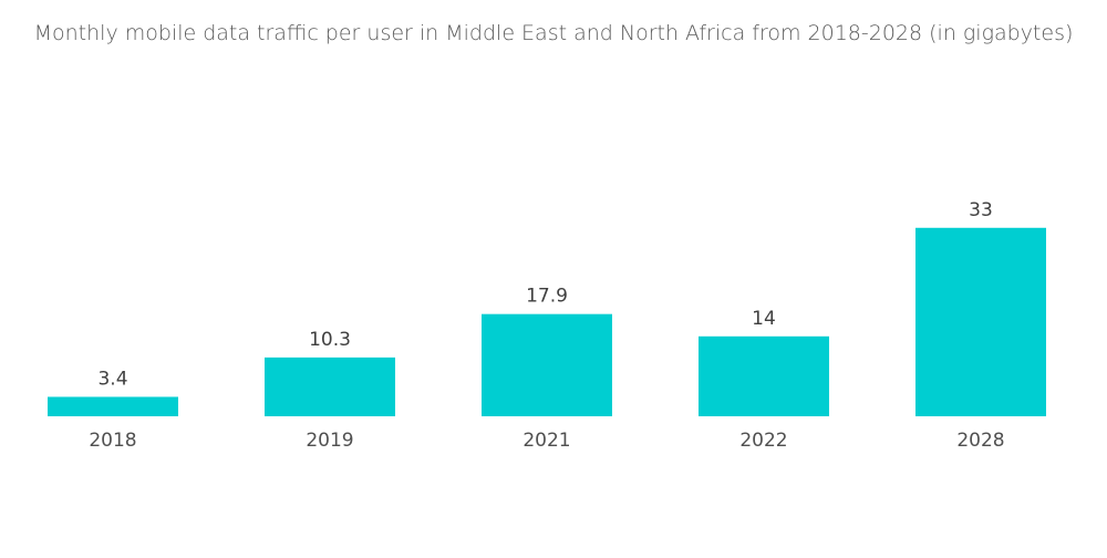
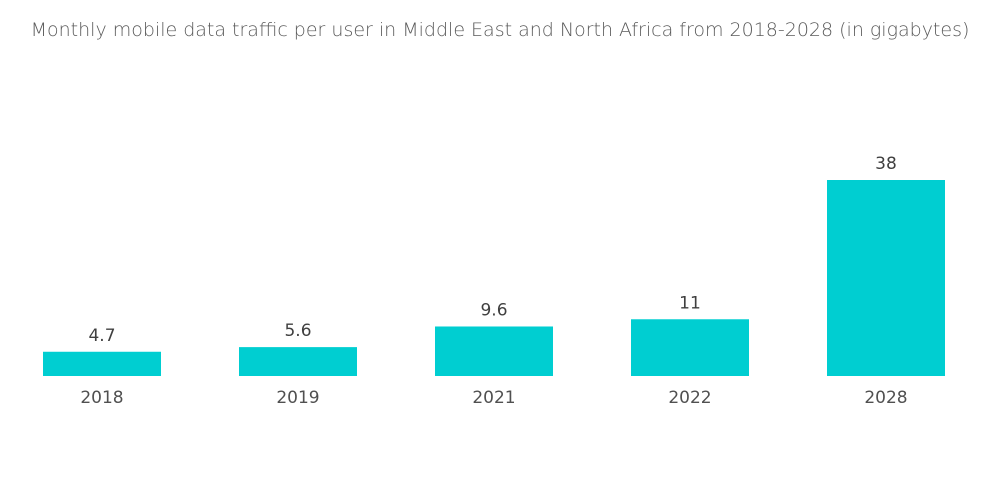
2018: 3.4 -> 4.7
2019: 10.3 -> 5.6
2021: 17.9 -> 9.6
2022: 14 -> 11
2028: 33 -> 38
